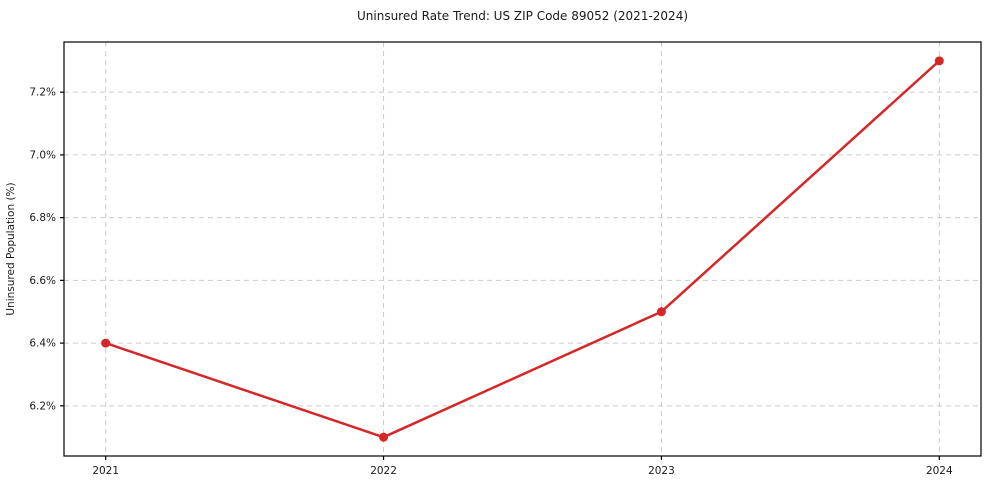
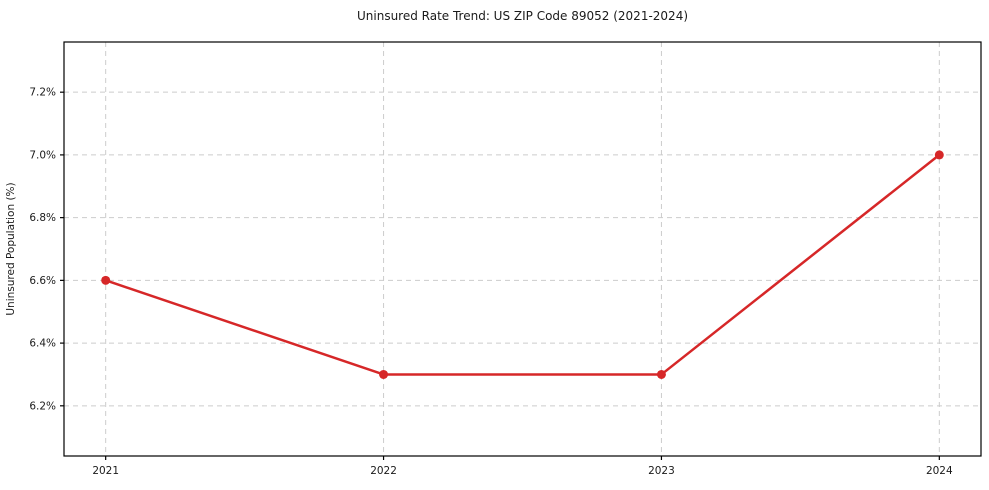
2021: 6.4% -> 6.6%
2022: 6.1% -> 6.3%
2023: 6.5% -> 6.3%
2024: 7.3% -> 7.0%
